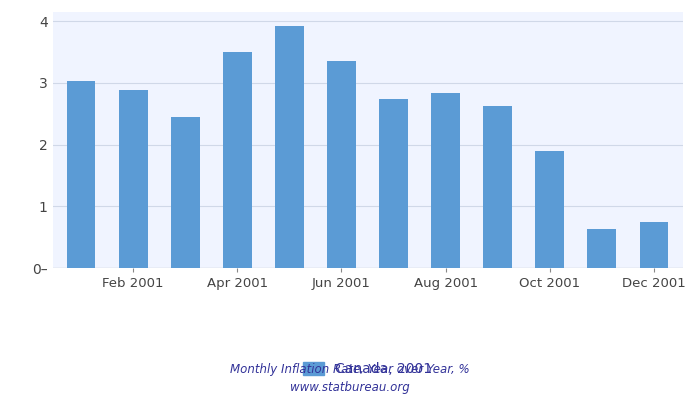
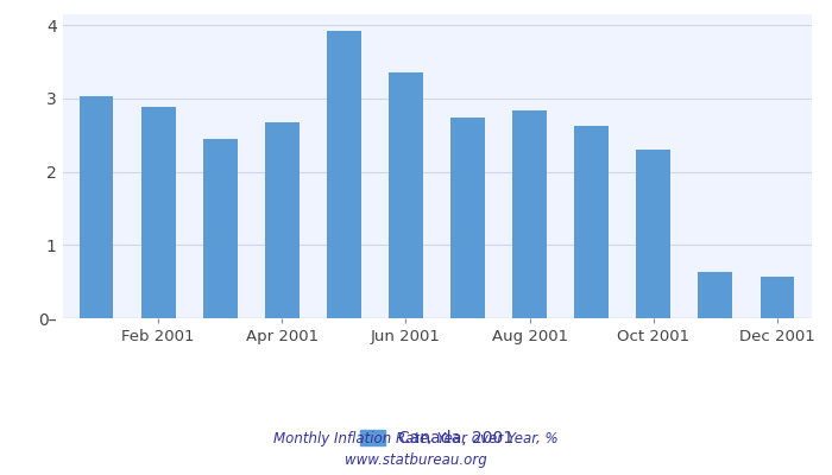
Apr 2001: 3.50 -> 2.68
Oct 2001: 1.90 -> 2.30
Dec 2001: 0.74 -> 0.56
